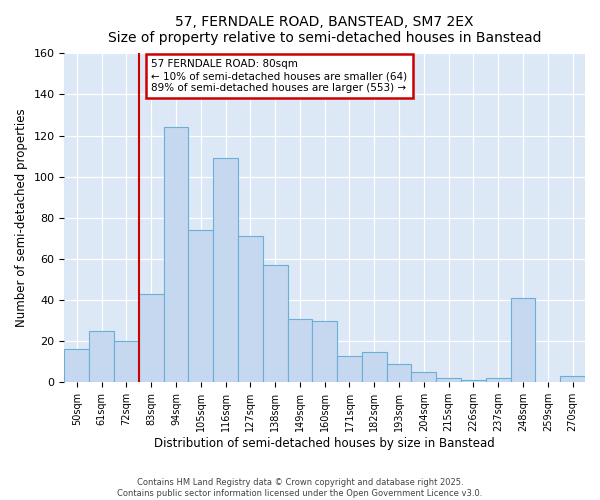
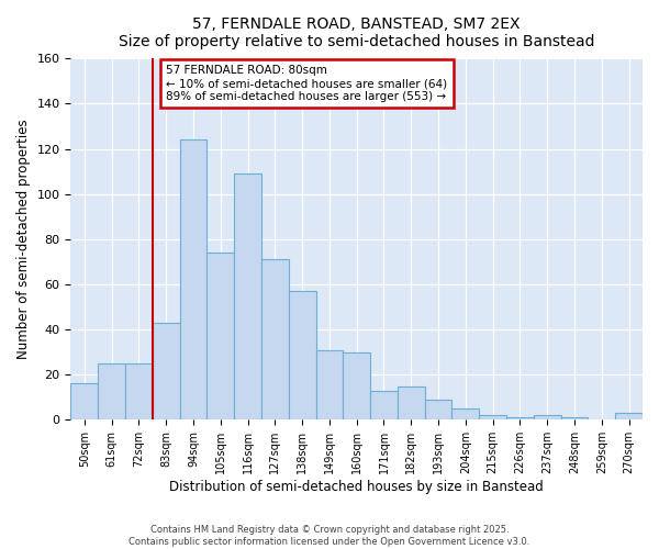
72sqm: 20 -> 25
248sqm: 41 -> 1
